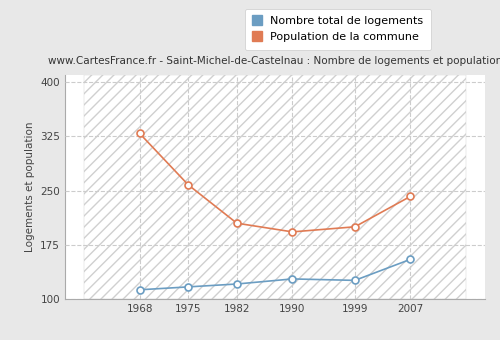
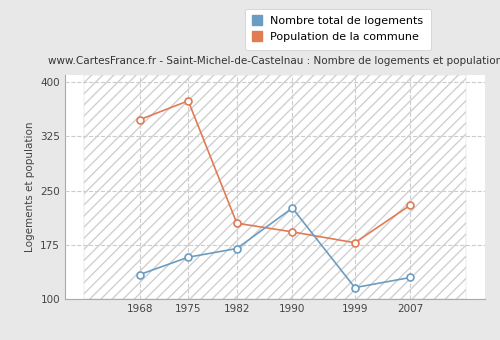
Nombre total de logements/1968: 113 -> 134
Population de la commune/1968: 329 -> 348
Nombre total de logements/1975: 117 -> 158
Population de la commune/1975: 258 -> 374
Nombre total de logements/1982: 121 -> 170
Nombre total de logements/1990: 128 -> 226
Nombre total de logements/1999: 126 -> 116
Population de la commune/1999: 200 -> 178
Nombre total de logements/2007: 155 -> 130
Population de la commune/2007: 242 -> 230
